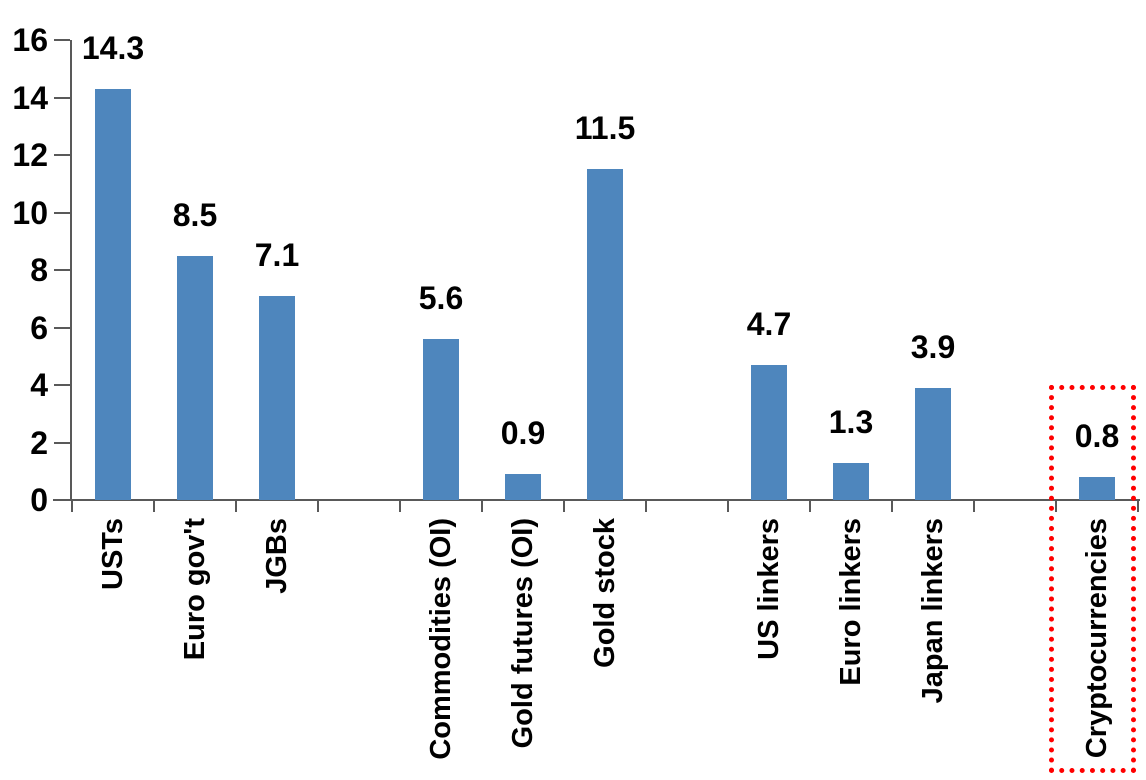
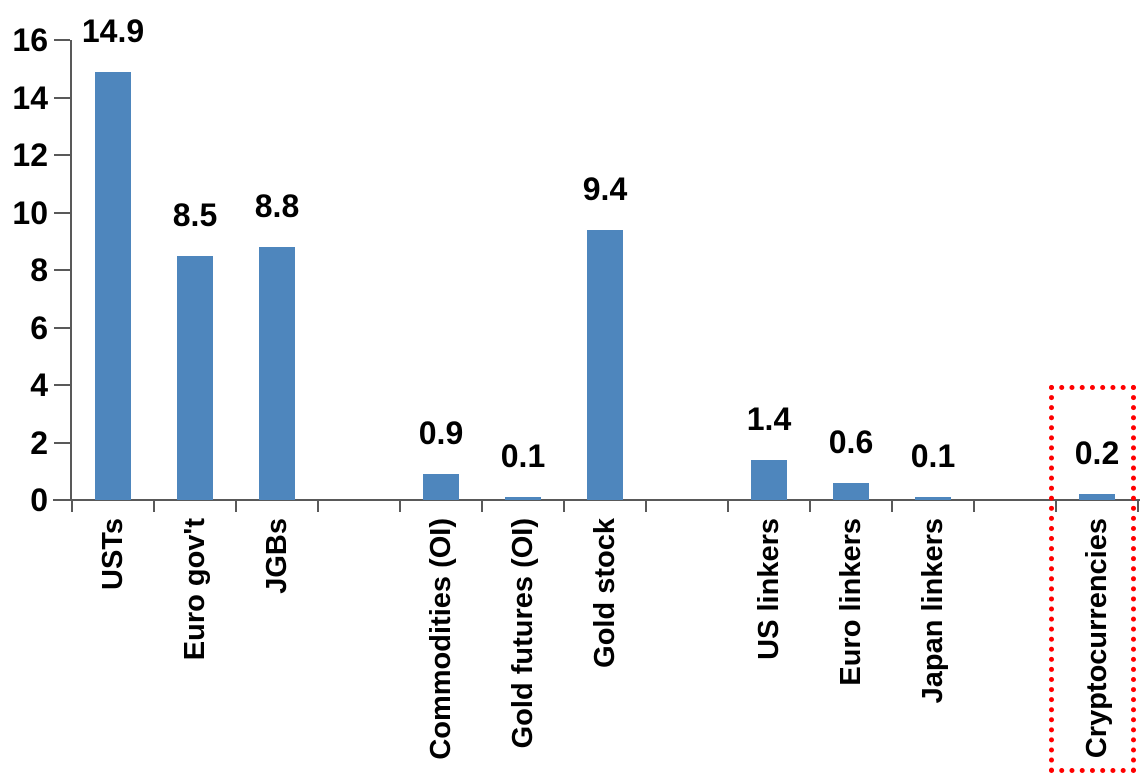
USTs: 14.3 -> 14.9
JGBs: 7.1 -> 8.8
Commodities (OI): 5.6 -> 0.9
Gold futures (OI): 0.9 -> 0.1
Gold stock: 11.5 -> 9.4
US linkers: 4.7 -> 1.4
Euro linkers: 1.3 -> 0.6
Japan linkers: 3.9 -> 0.1
Cryptocurrencies: 0.8 -> 0.2
